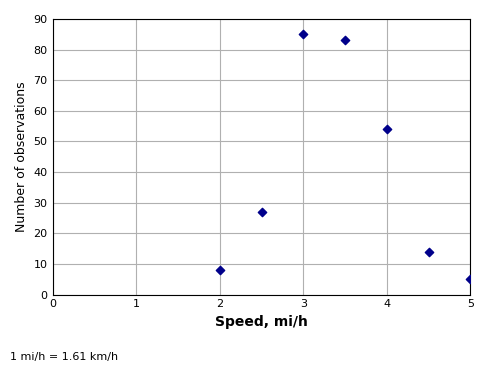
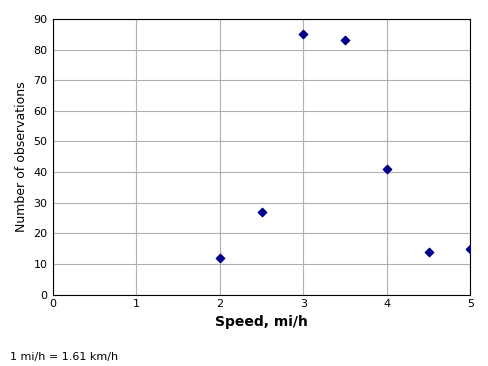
2: 8 -> 12
4: 54 -> 41
5: 5 -> 15
